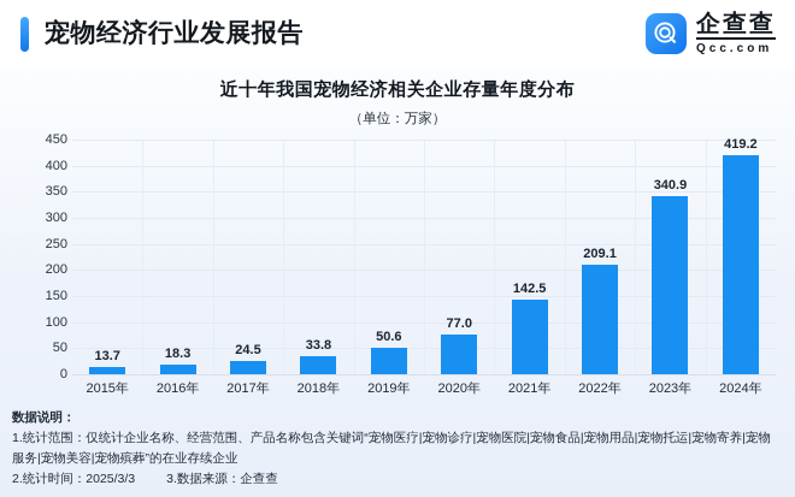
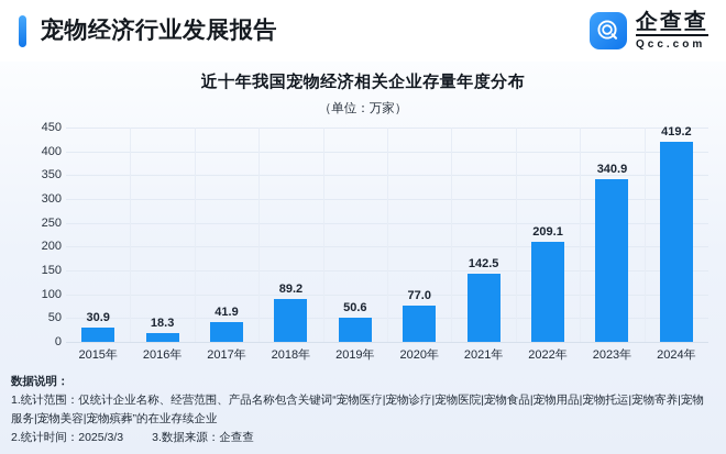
2015年: 13.7 -> 30.9
2017年: 24.5 -> 41.9
2018年: 33.8 -> 89.2
